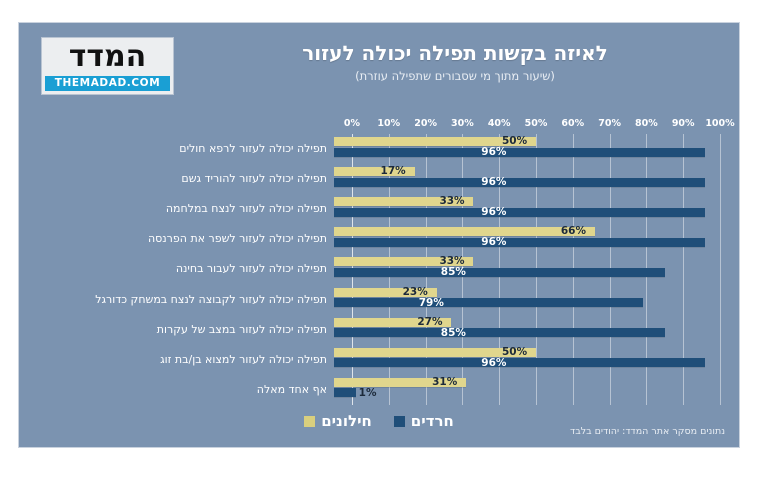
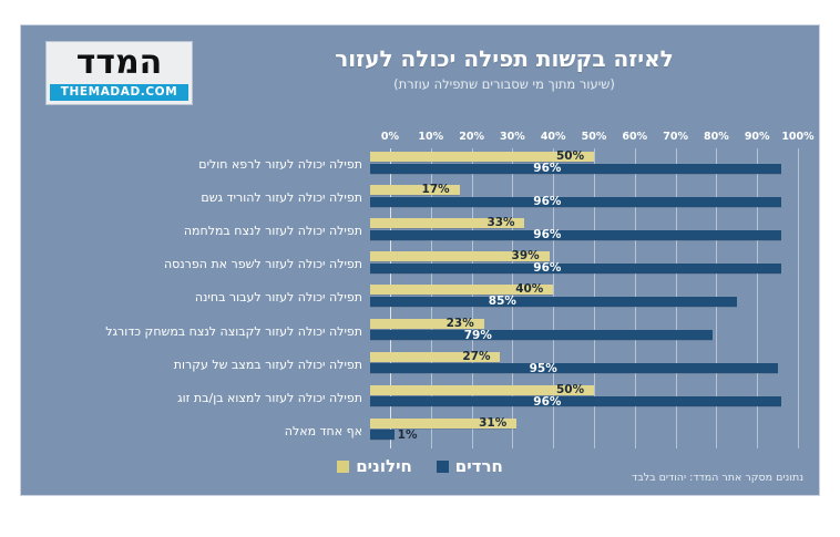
חילונים/תפילה יכולה לעזור לשפר את הפרנסה: 66% -> 39%
חילונים/תפילה יכולה לעזור לעבור בחינה: 33% -> 40%
חרדים/תפילה יכולה לעזור במצב של עקרות: 85% -> 95%
